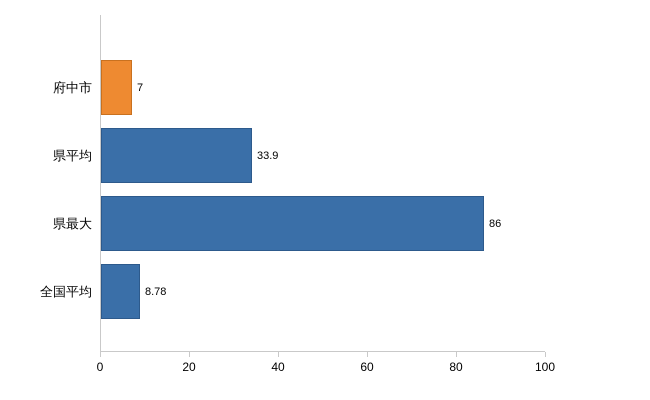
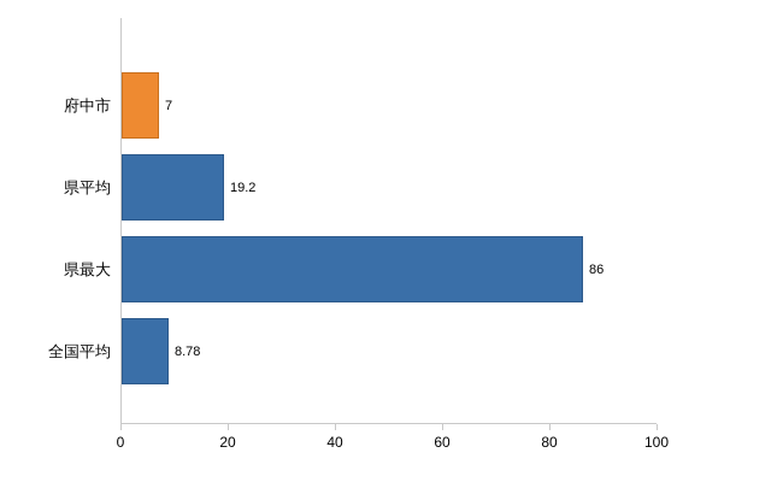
県平均: 33.9 -> 19.2
